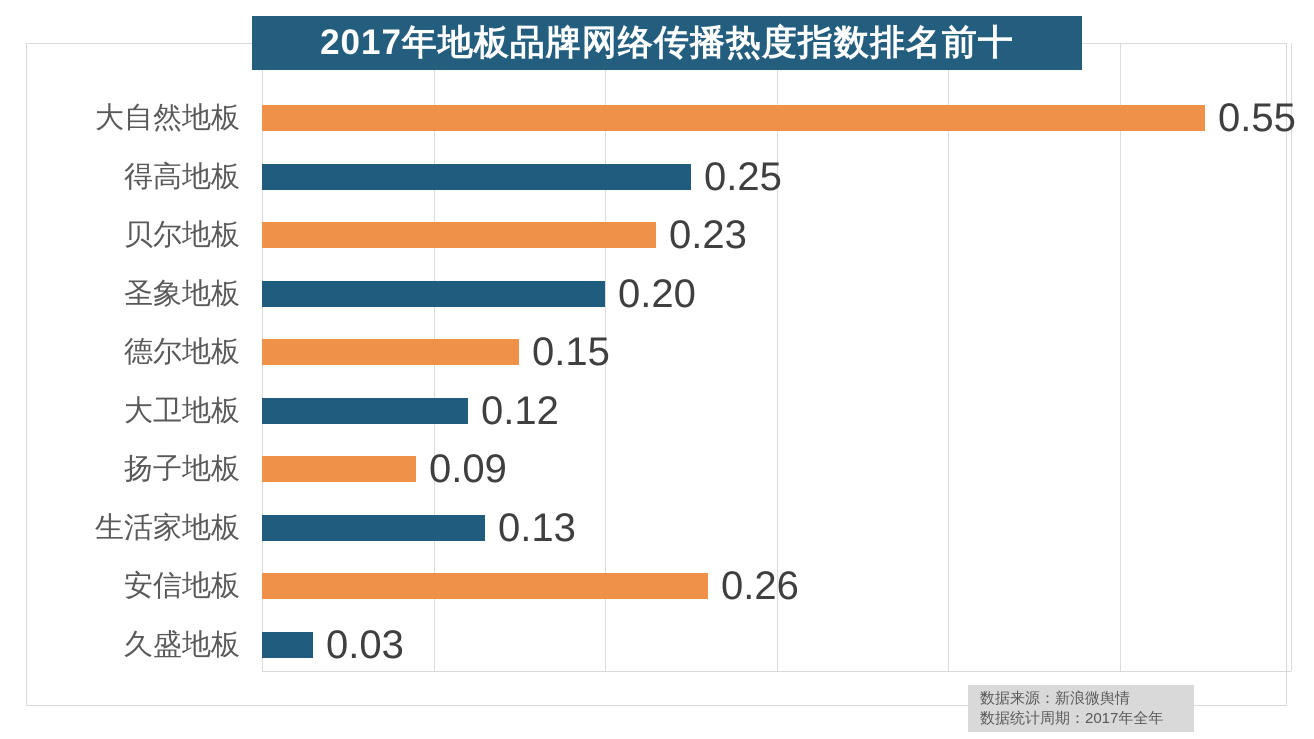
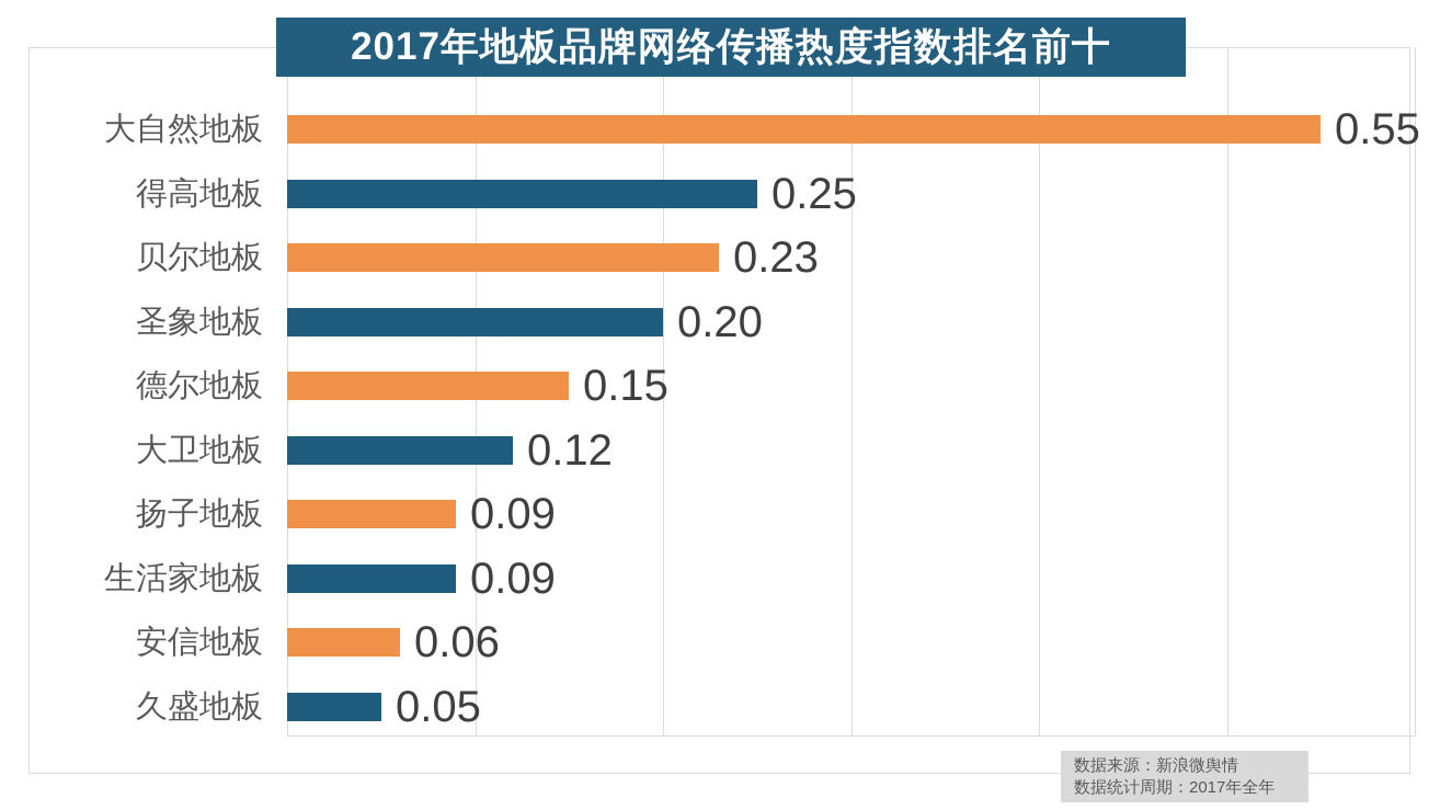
生活家地板: 0.13 -> 0.09
安信地板: 0.26 -> 0.06
久盛地板: 0.03 -> 0.05
